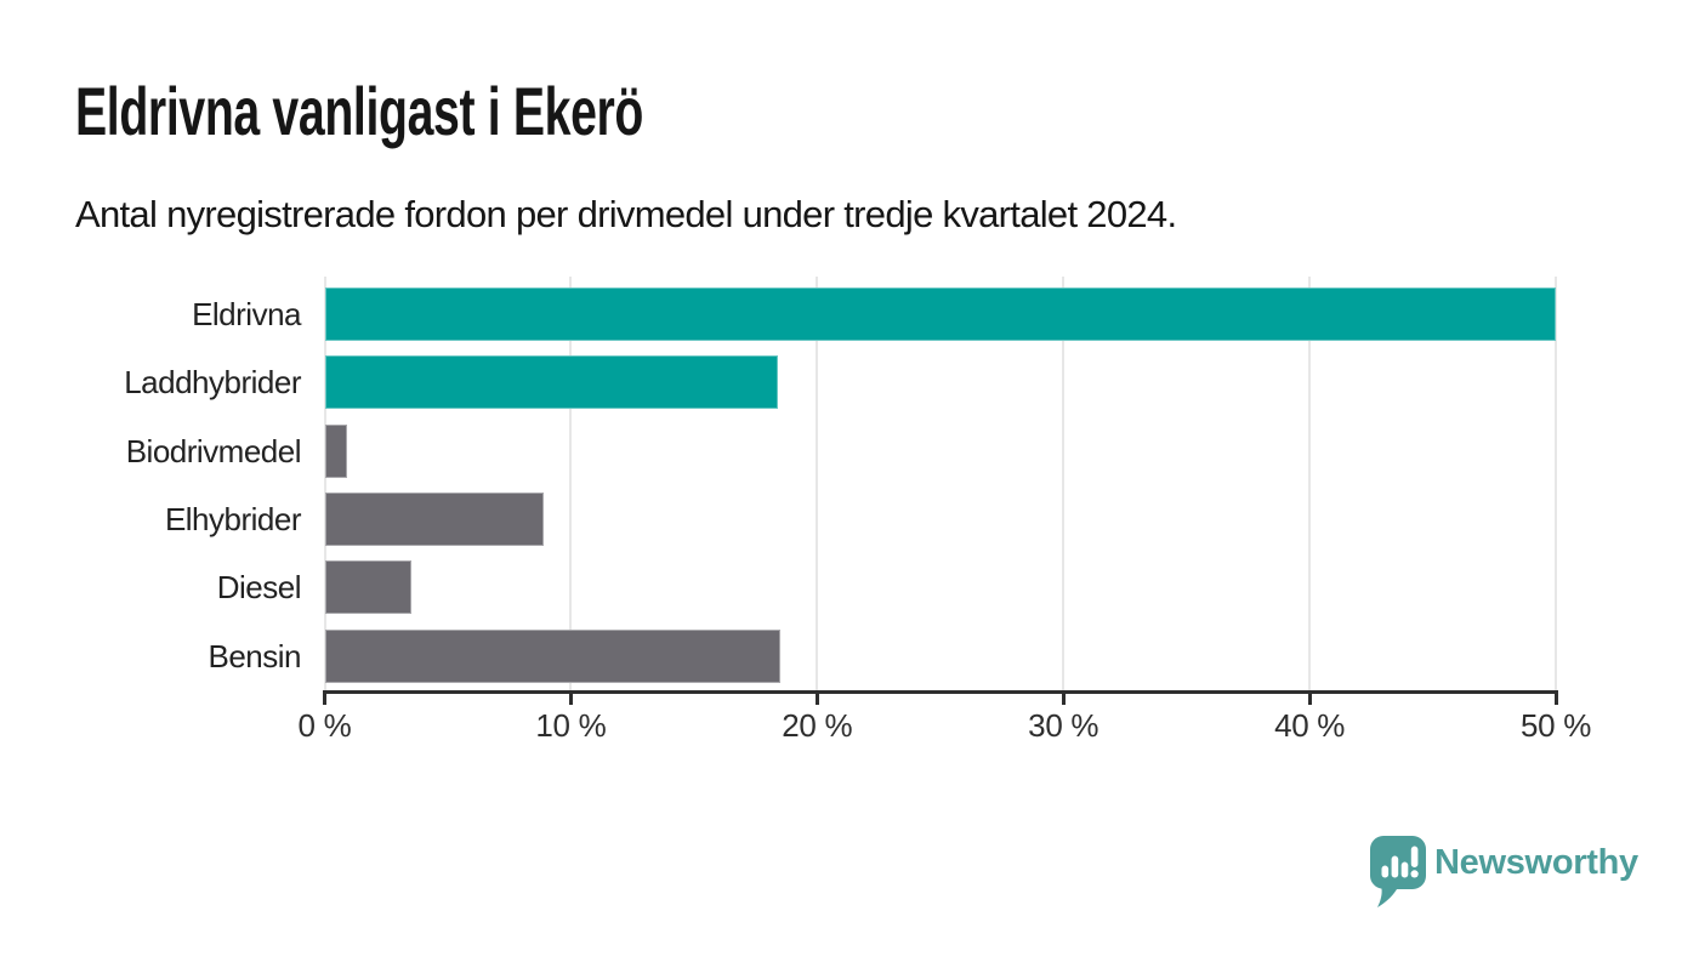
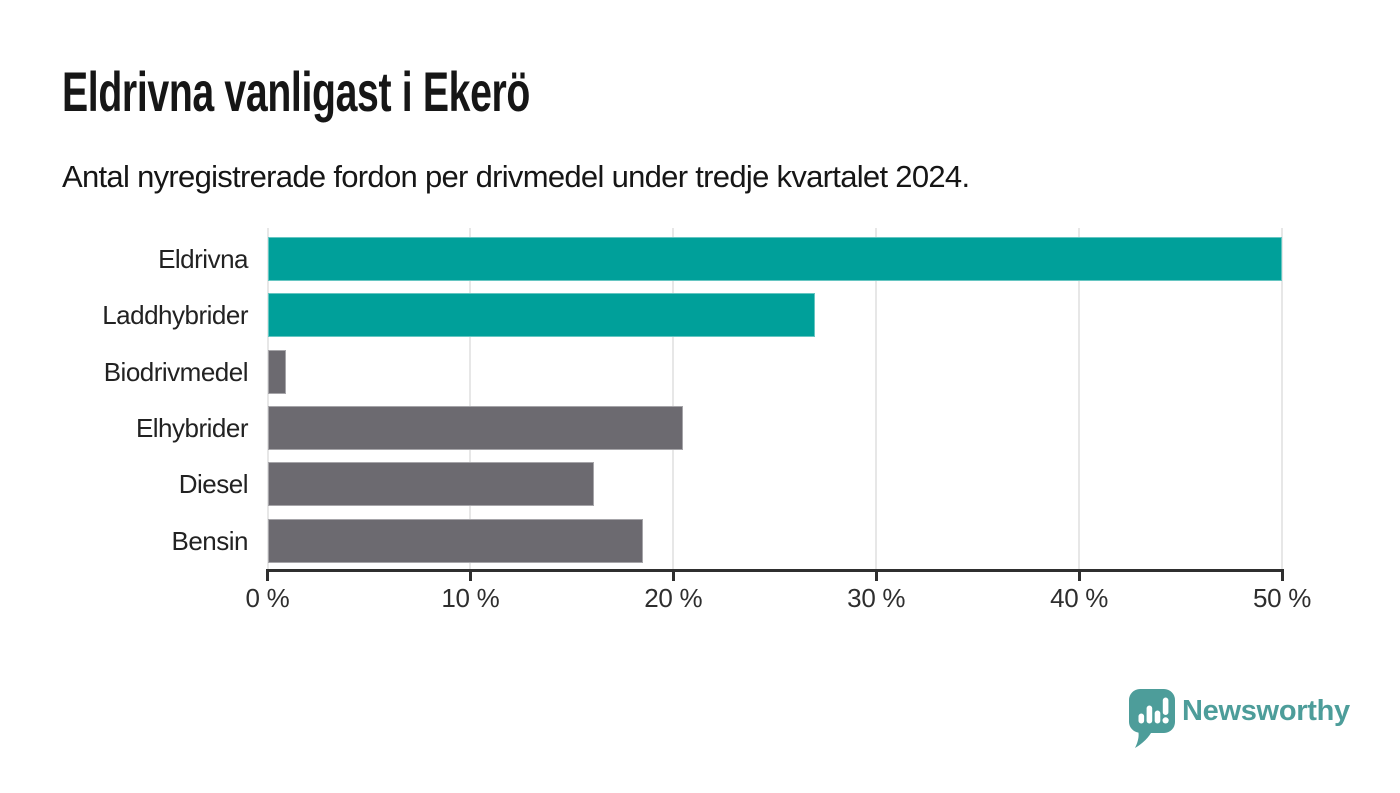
Laddhybrider: 18.4% -> 27.0%
Elhybrider: 8.9% -> 20.5%
Diesel: 3.5% -> 16.1%
